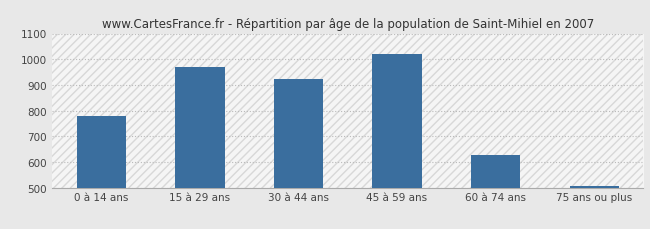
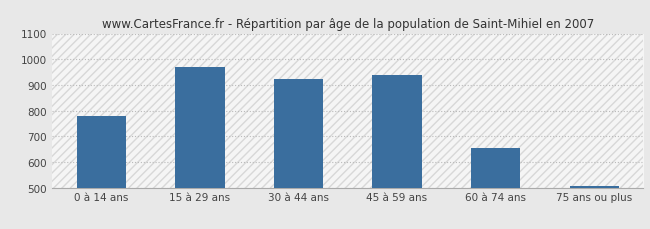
45 à 59 ans: 1020 -> 940
60 à 74 ans: 628 -> 655
